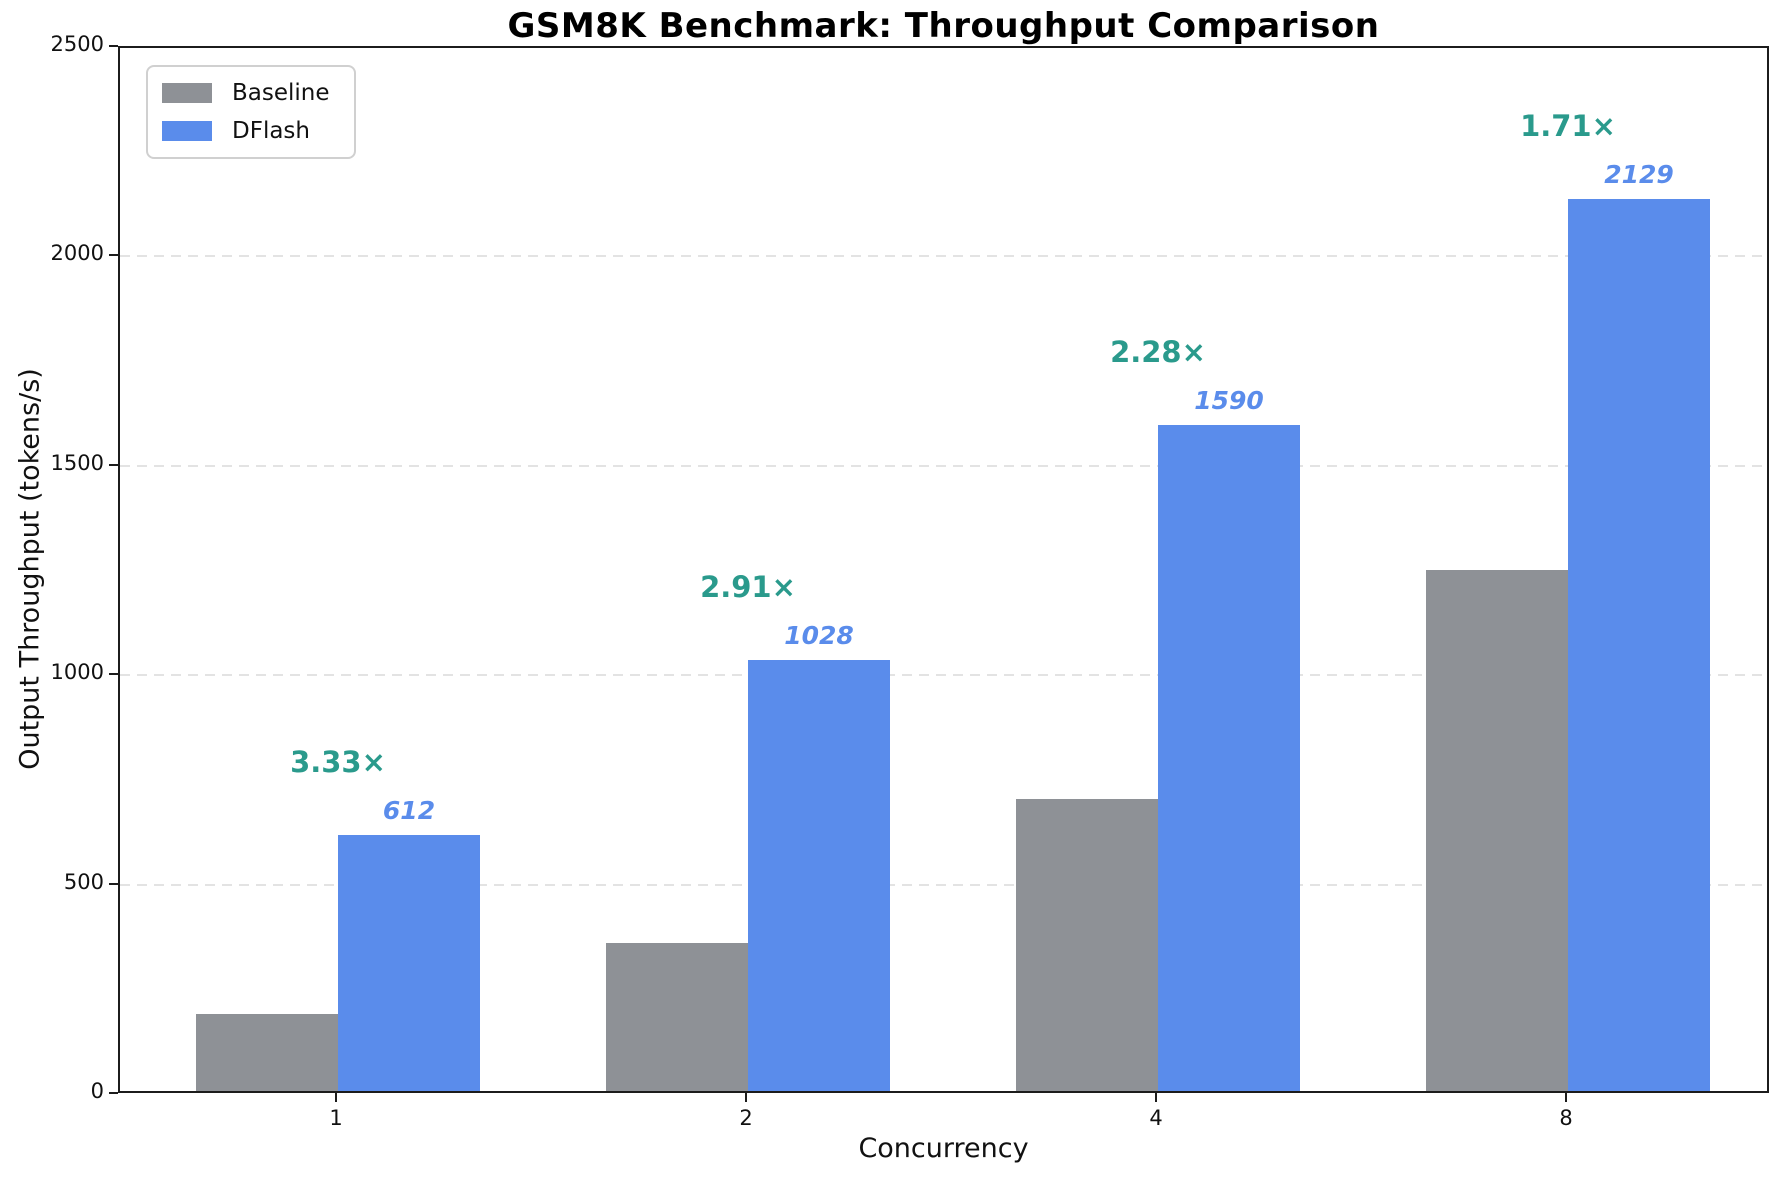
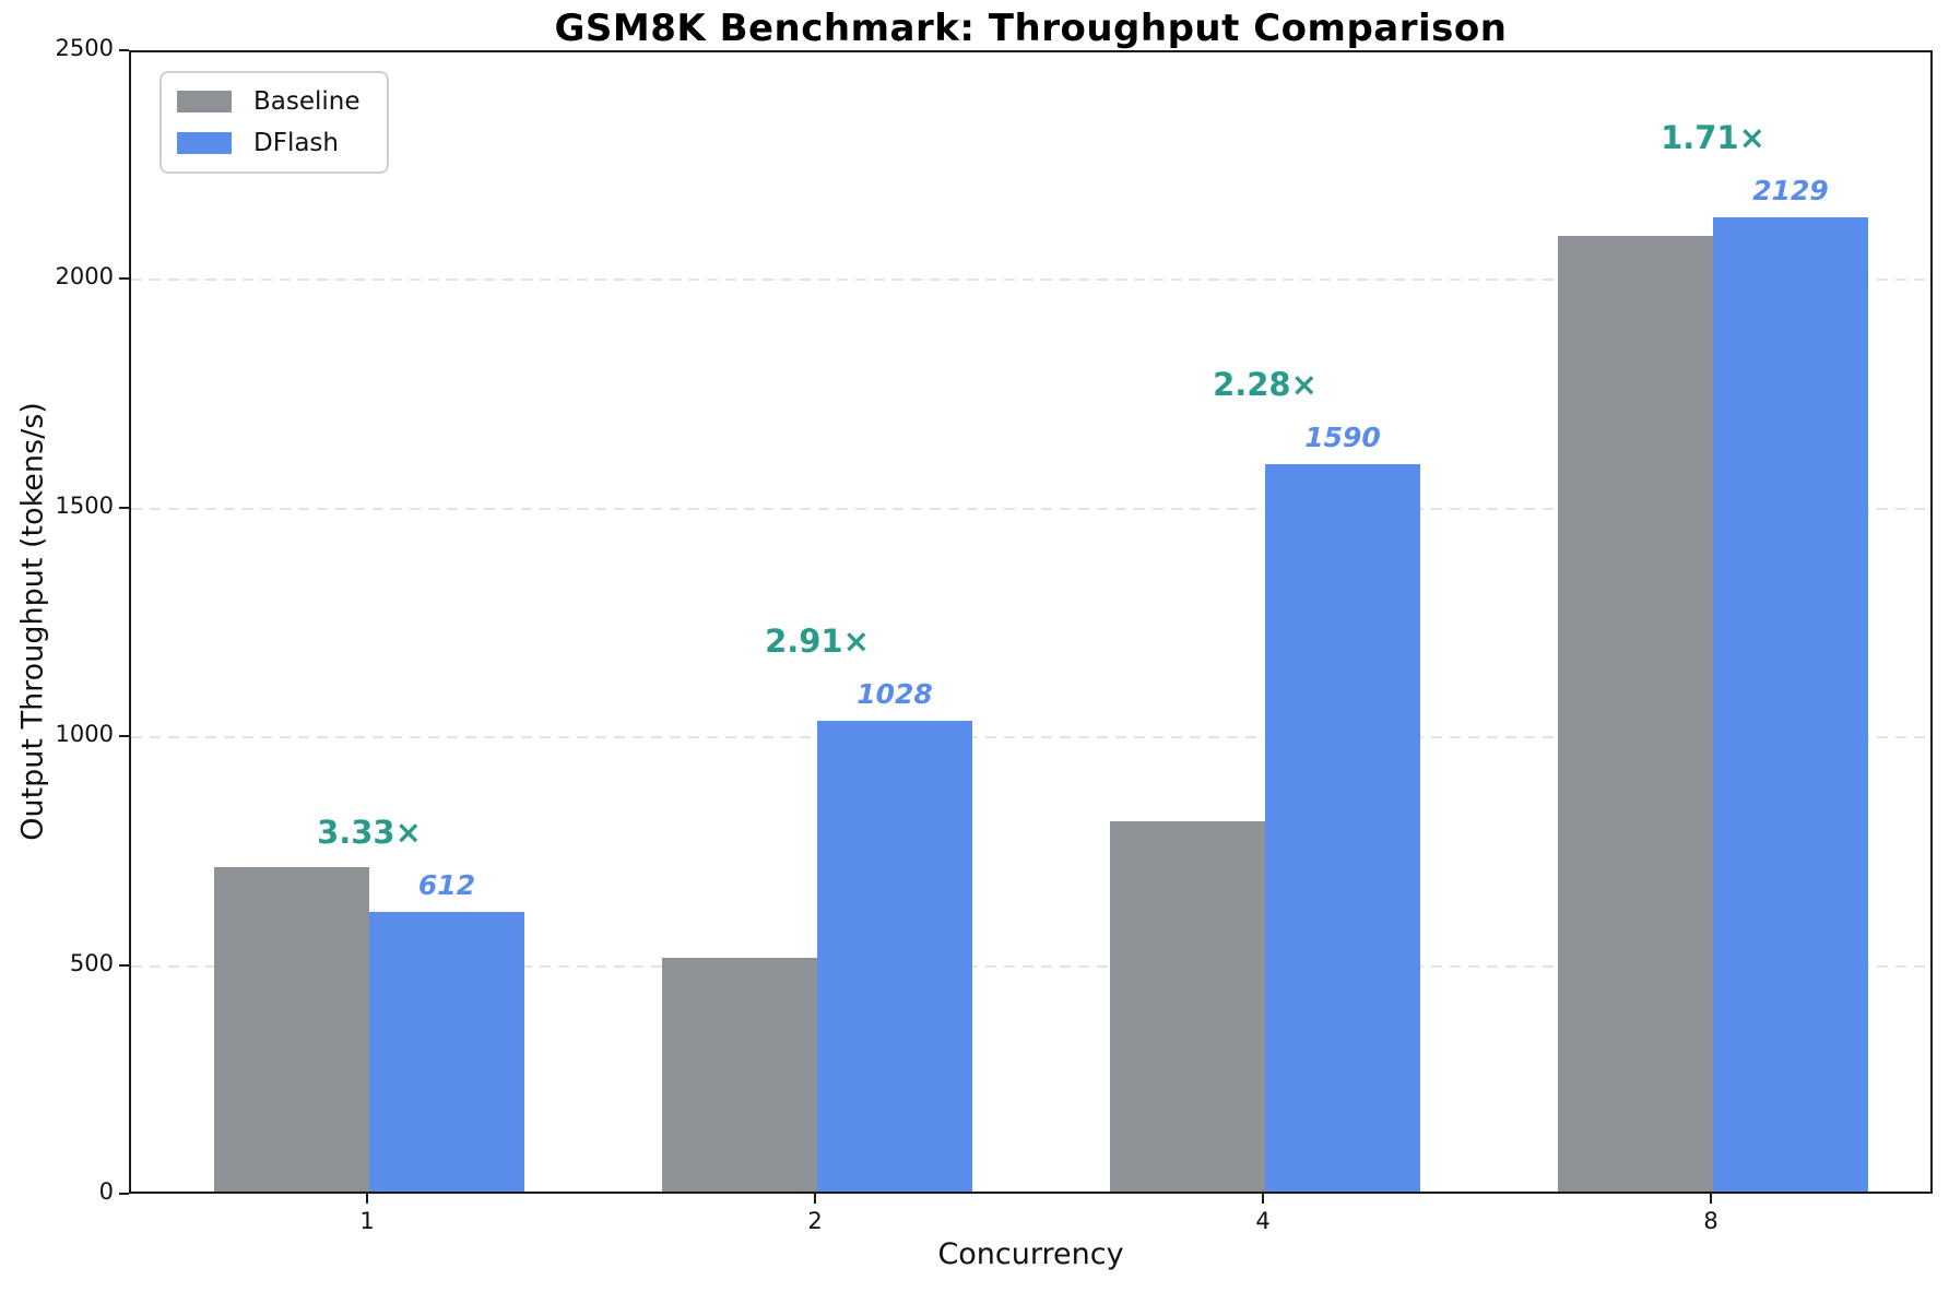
Baseline/1: 180 -> 710
Baseline/2: 350 -> 510
Baseline/4: 700 -> 810
Baseline/8: 1240 -> 2090
